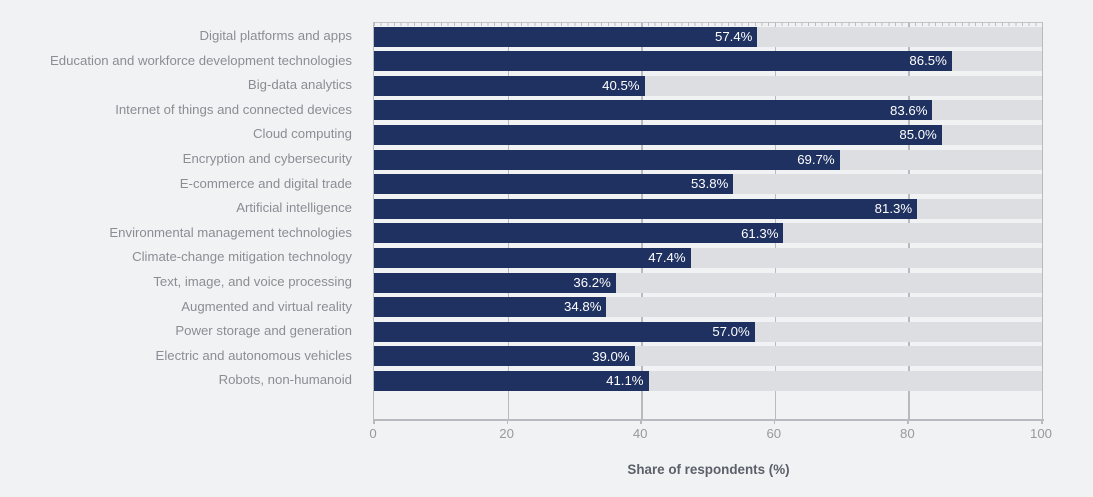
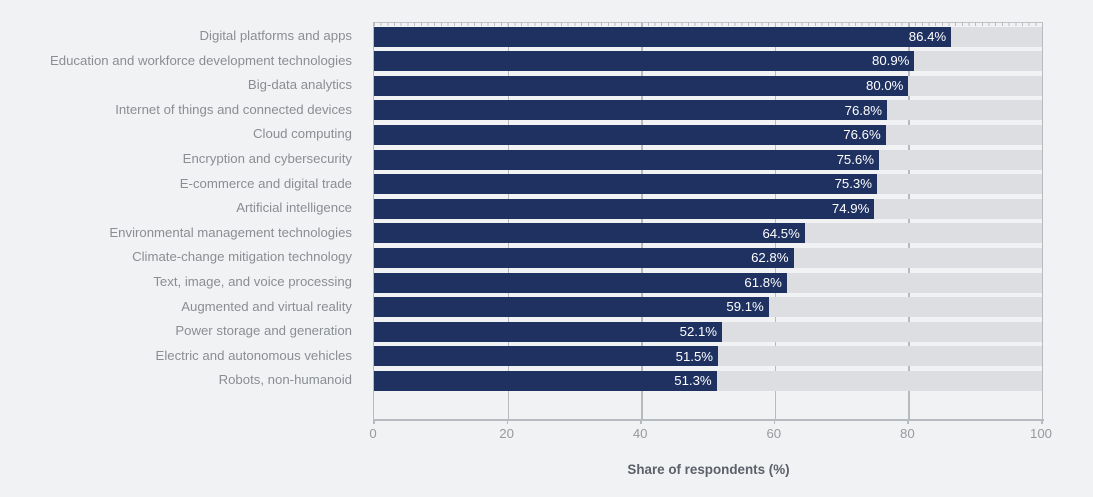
Digital platforms and apps: 57.4% -> 86.4%
Education and workforce development technologies: 86.5% -> 80.9%
Big-data analytics: 40.5% -> 80.0%
Internet of things and connected devices: 83.6% -> 76.8%
Cloud computing: 85.0% -> 76.6%
Encryption and cybersecurity: 69.7% -> 75.6%
E-commerce and digital trade: 53.8% -> 75.3%
Artificial intelligence: 81.3% -> 74.9%
Environmental management technologies: 61.3% -> 64.5%
Climate-change mitigation technology: 47.4% -> 62.8%
Text, image, and voice processing: 36.2% -> 61.8%
Augmented and virtual reality: 34.8% -> 59.1%
Power storage and generation: 57.0% -> 52.1%
Electric and autonomous vehicles: 39.0% -> 51.5%
Robots, non-humanoid: 41.1% -> 51.3%
